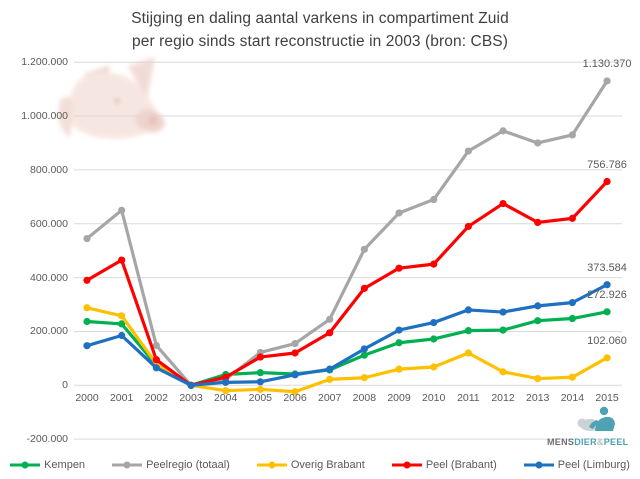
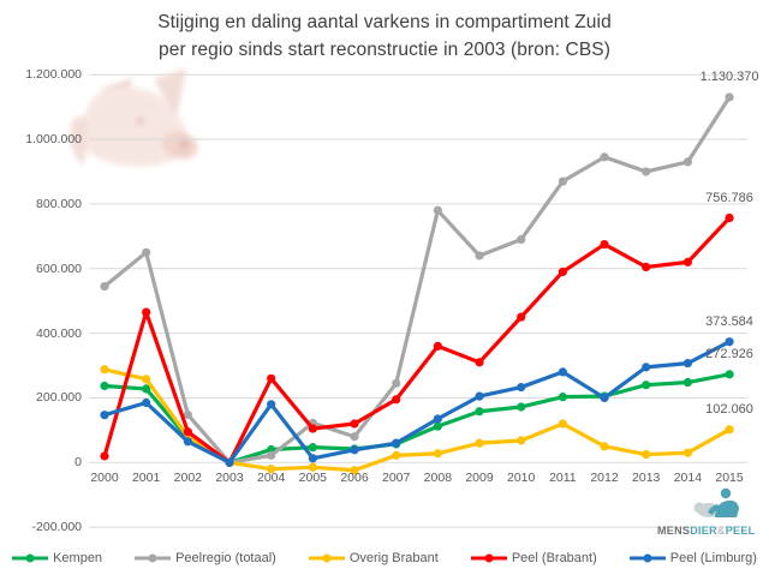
Peel (Brabant)/2000: 390000 -> 20000
Peel (Brabant)/2004: 30000 -> 260000
Peel (Limburg)/2004: 10000 -> 180000
Peelregio (totaal)/2006: 160000 -> 80000
Peelregio (totaal)/2008: 500000 -> 780000
Peel (Brabant)/2009: 440000 -> 310000
Peel (Limburg)/2012: 270000 -> 200000
